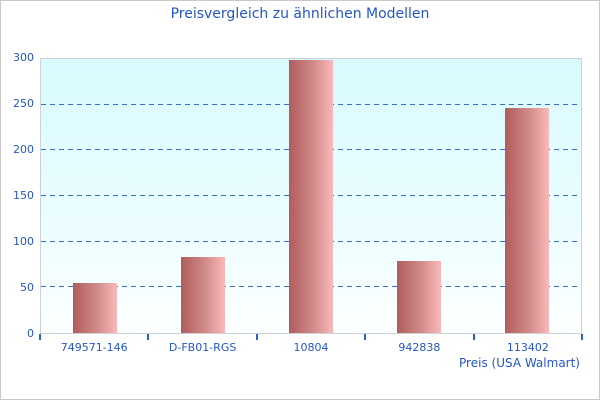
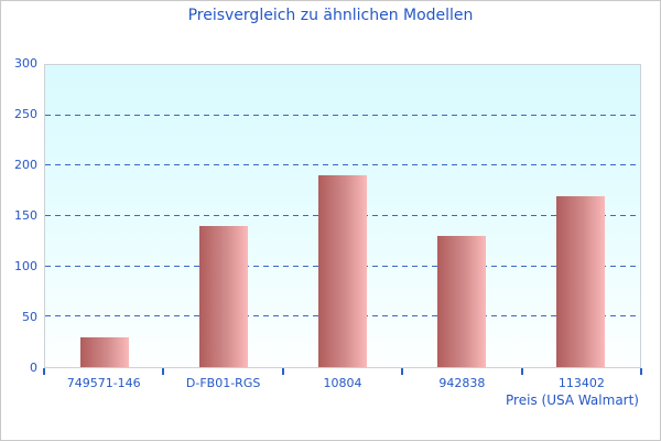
749571-146: 60 -> 30
D-FB01-RGS: 80 -> 140
10804: 300 -> 190
942838: 80 -> 130
113402: 250 -> 170
